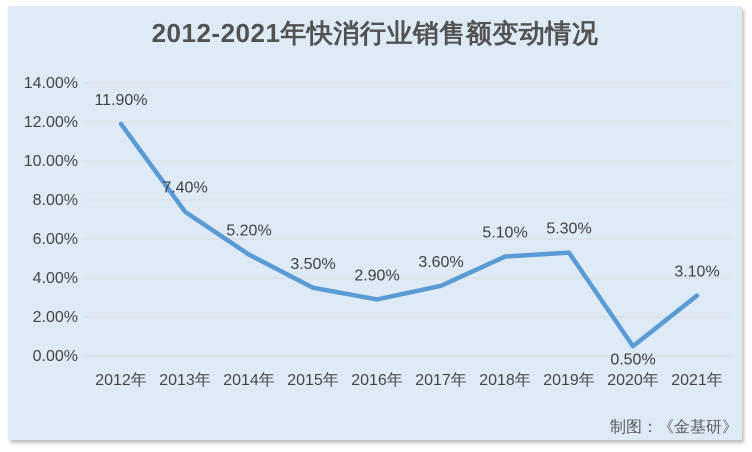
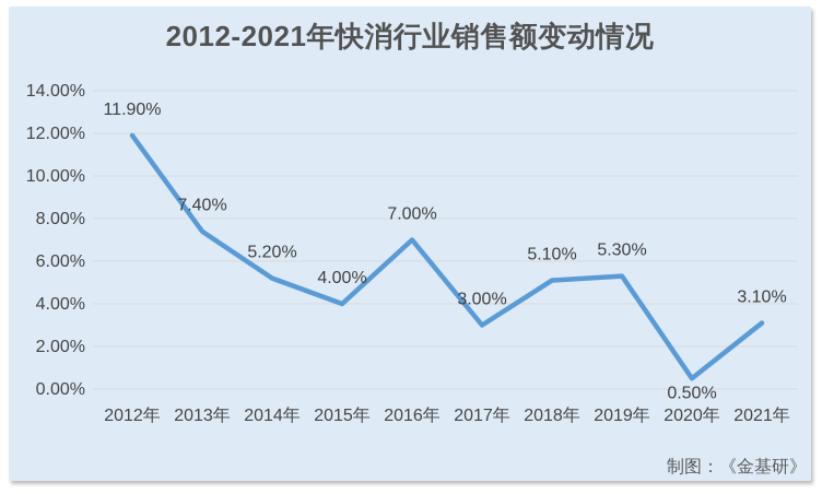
2015年: 3.50% -> 4.00%
2016年: 2.90% -> 7.00%
2017年: 3.60% -> 3.00%
